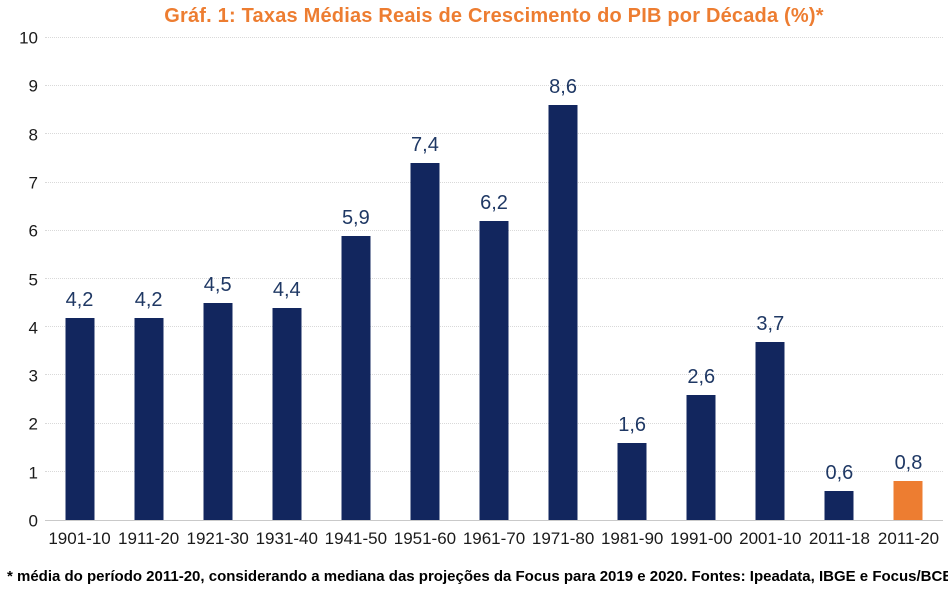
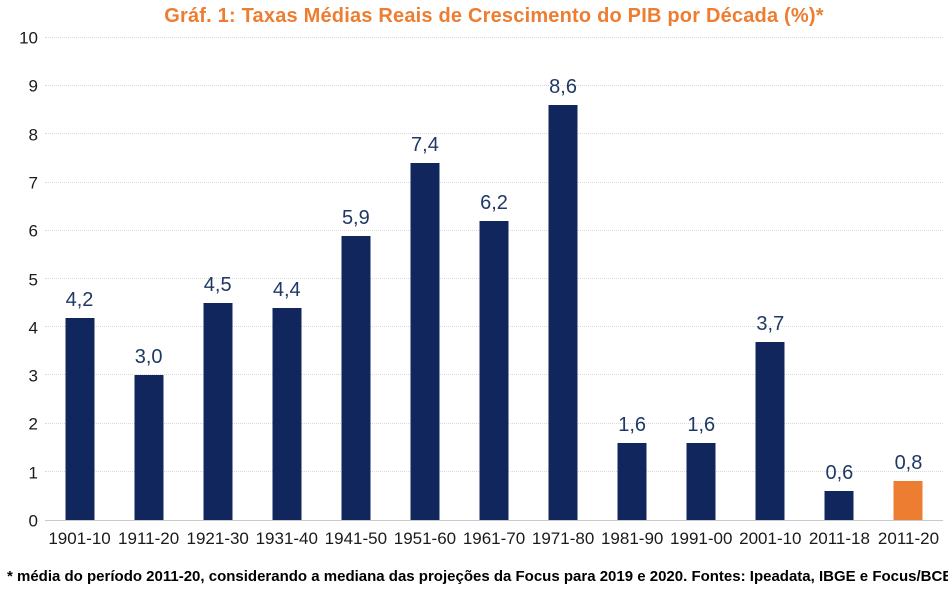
1911-20: 4,2 -> 3,0
1991-00: 2,6 -> 1,6
